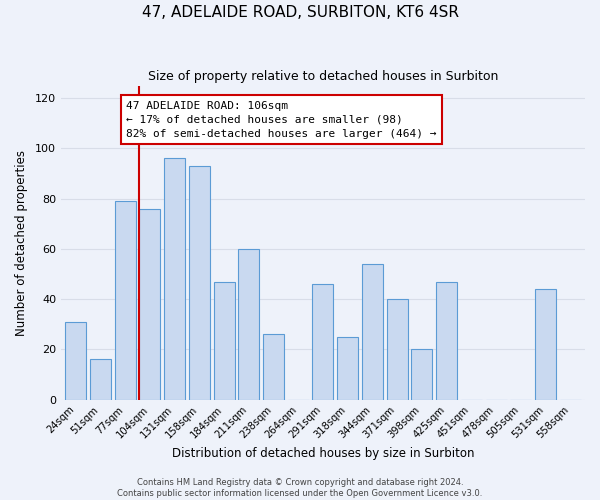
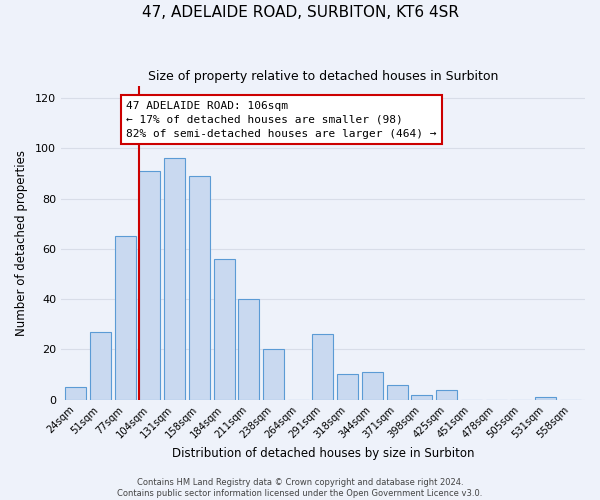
24sqm: 31 -> 5
51sqm: 16 -> 27
77sqm: 79 -> 65
104sqm: 76 -> 91
158sqm: 93 -> 89
184sqm: 47 -> 56
211sqm: 60 -> 40
238sqm: 26 -> 20
291sqm: 46 -> 26
318sqm: 25 -> 10
344sqm: 54 -> 11
371sqm: 40 -> 6
398sqm: 20 -> 2
425sqm: 47 -> 4
531sqm: 44 -> 1
